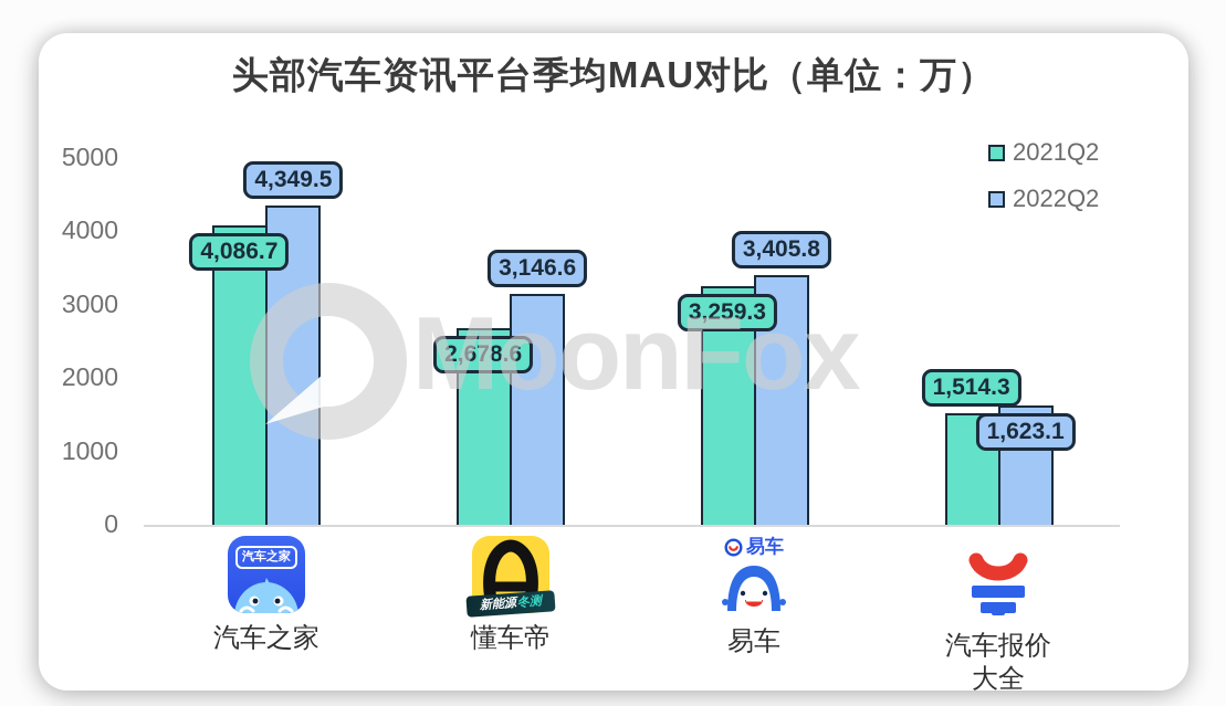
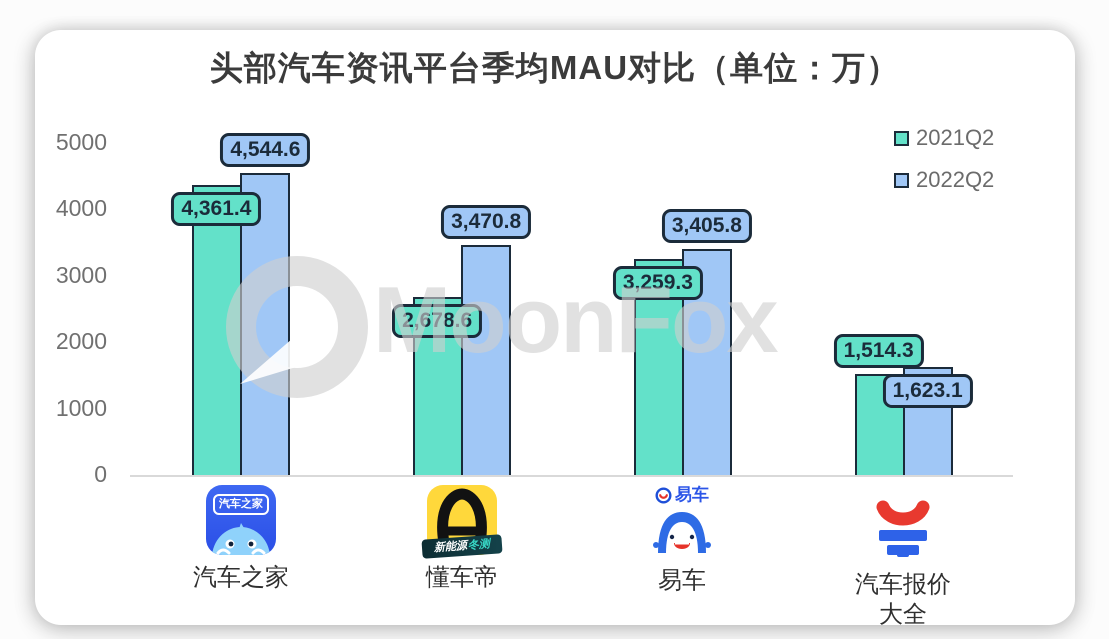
2021Q2/汽车之家: 4,086.7 -> 4,361.4
2022Q2/汽车之家: 4,349.5 -> 4,544.6
2022Q2/懂车帝: 3,146.6 -> 3,470.8
